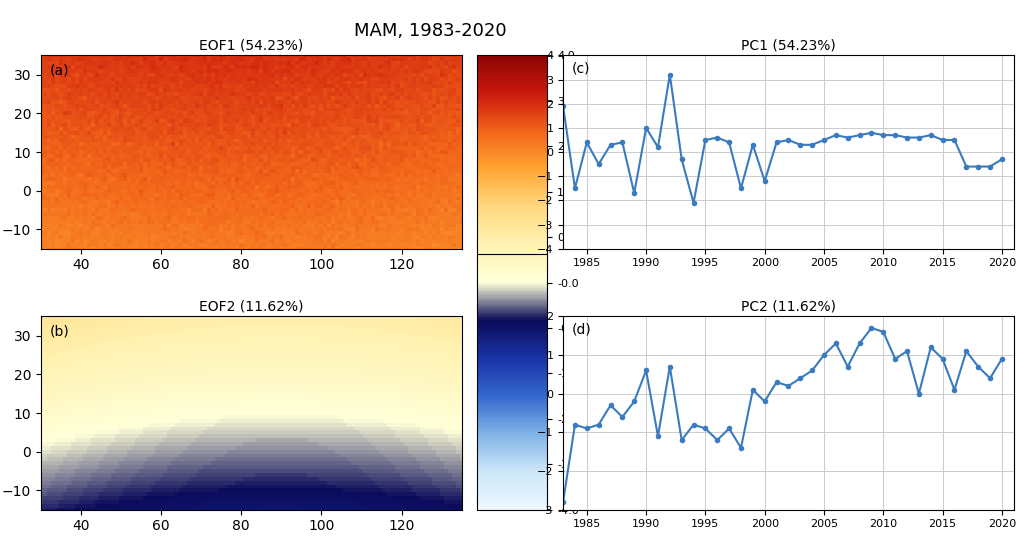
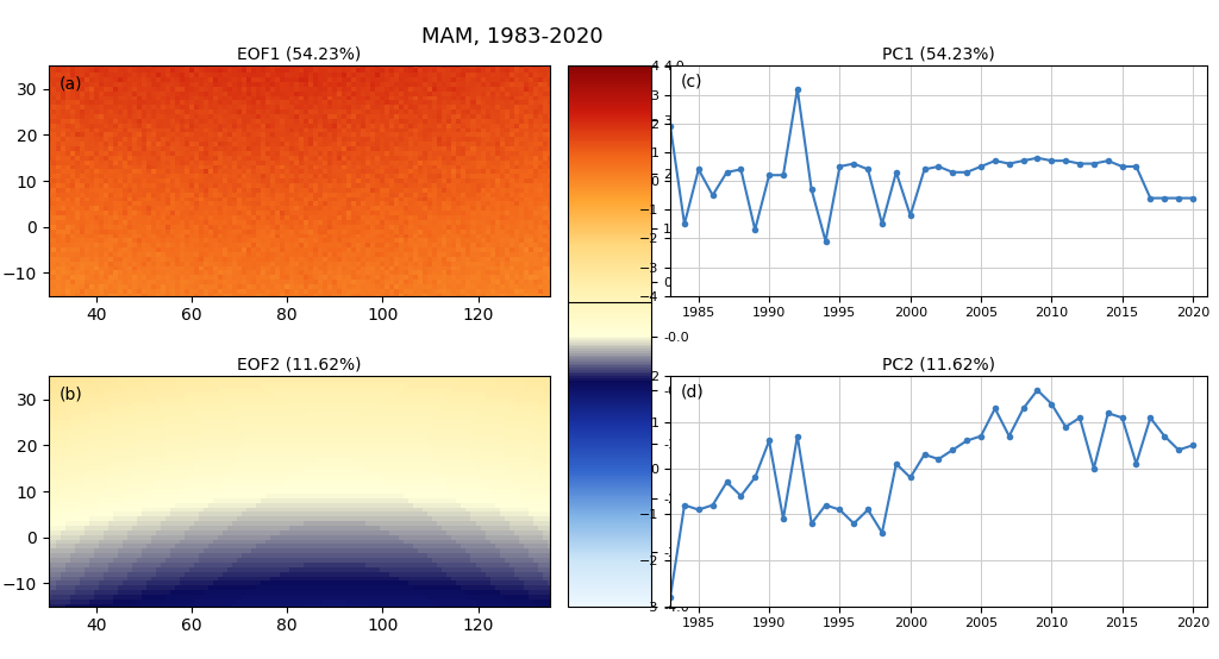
PC1 (54.23%)/1990: 1.0 -> 0.2
PC1 (54.23%)/2020: -0.3 -> -0.6
PC2 (11.62%)/2005: 1.0 -> 0.7
PC2 (11.62%)/2010: 1.6 -> 1.4
PC2 (11.62%)/2015: 0.9 -> 1.1
PC2 (11.62%)/2020: 0.9 -> 0.5
